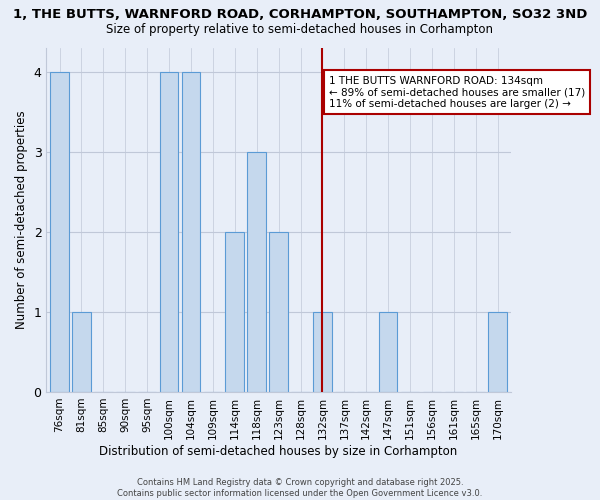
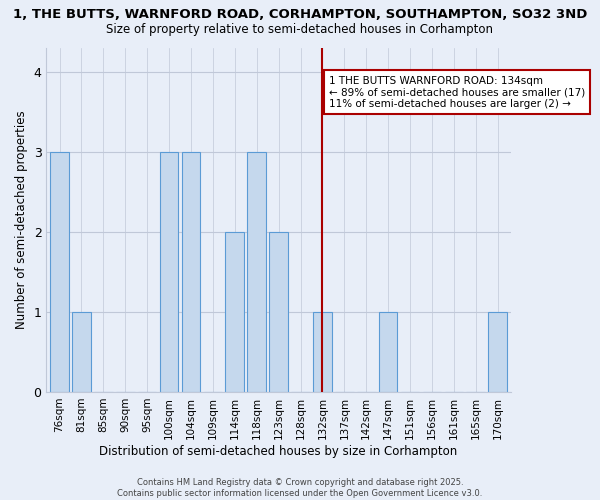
76sqm: 4 -> 3
100sqm: 4 -> 3
104sqm: 4 -> 3
